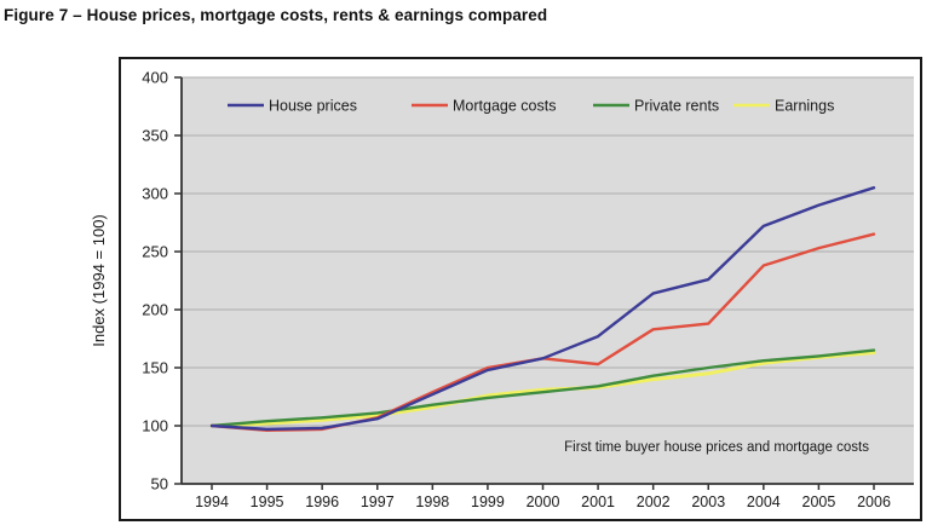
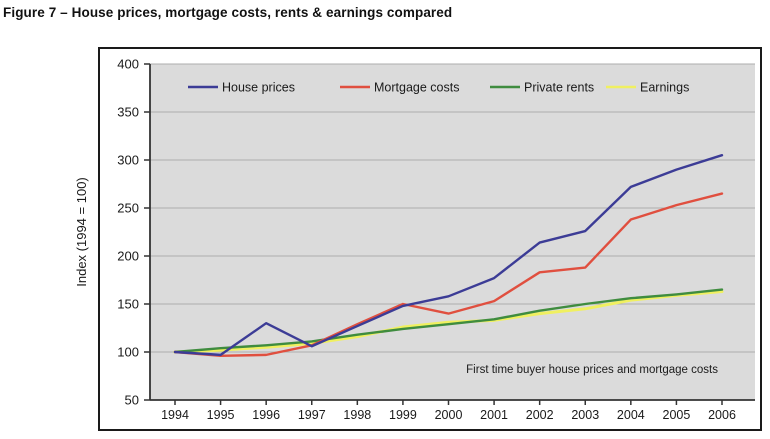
House prices/1996: 100 -> 130
Mortgage costs/2000: 160 -> 140
